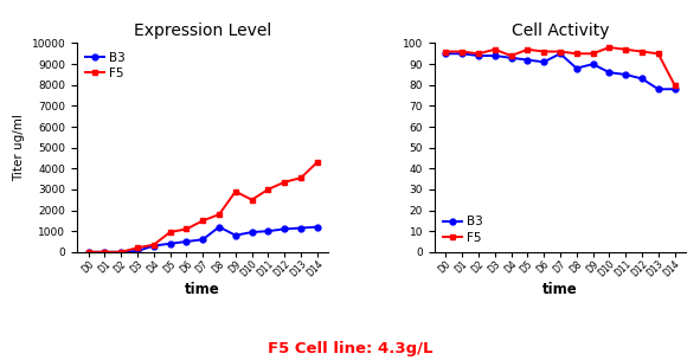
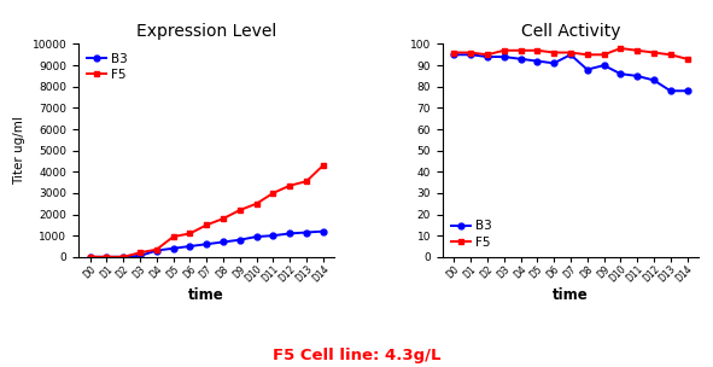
Expression Level/B3/D8: 1200 -> 700
Expression Level/F5/D9: 2900 -> 2200
Cell Activity/F5/D4: 94 -> 97
Cell Activity/F5/D14: 80 -> 93
